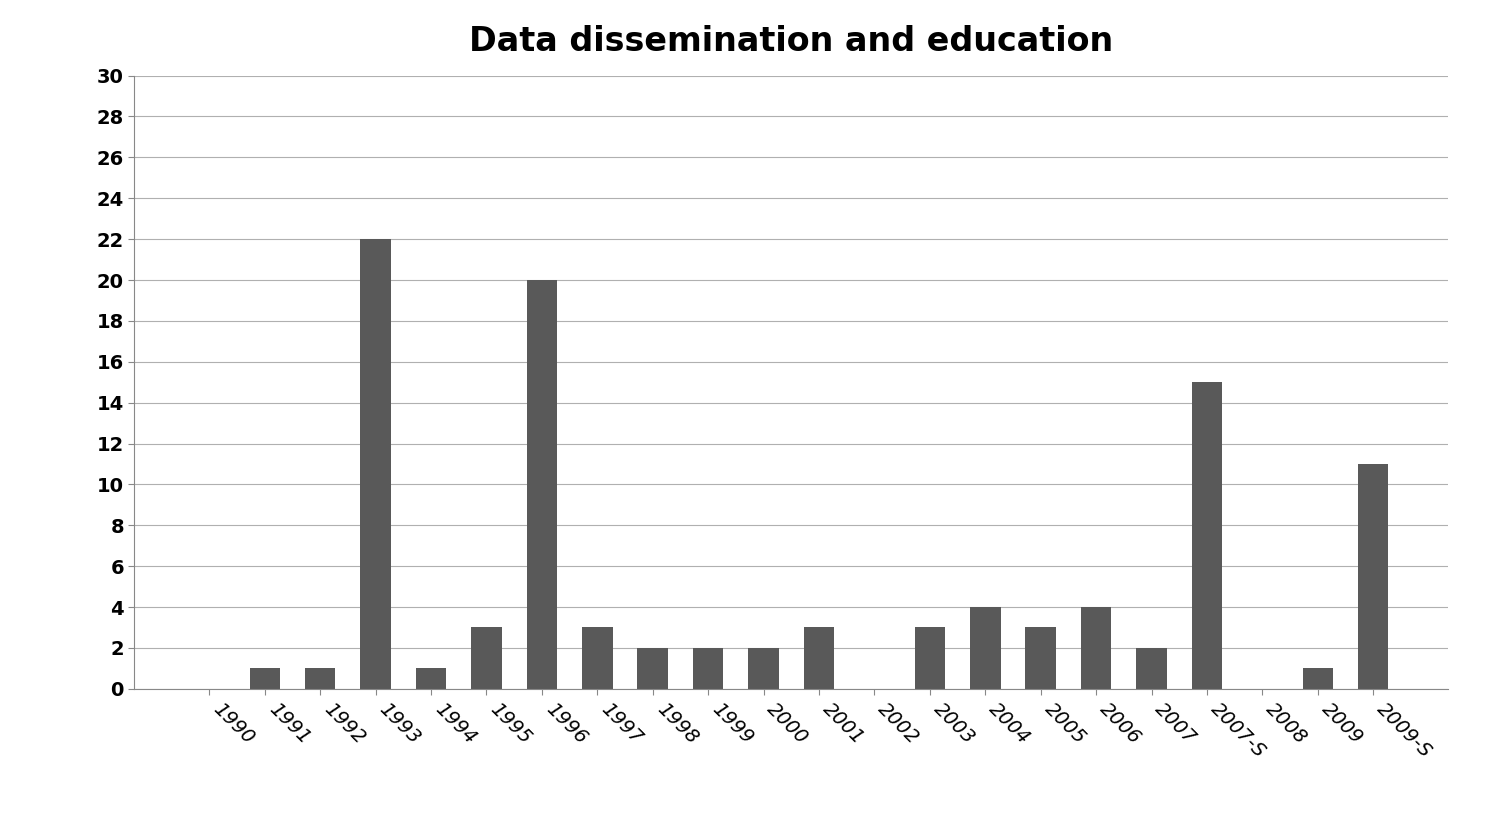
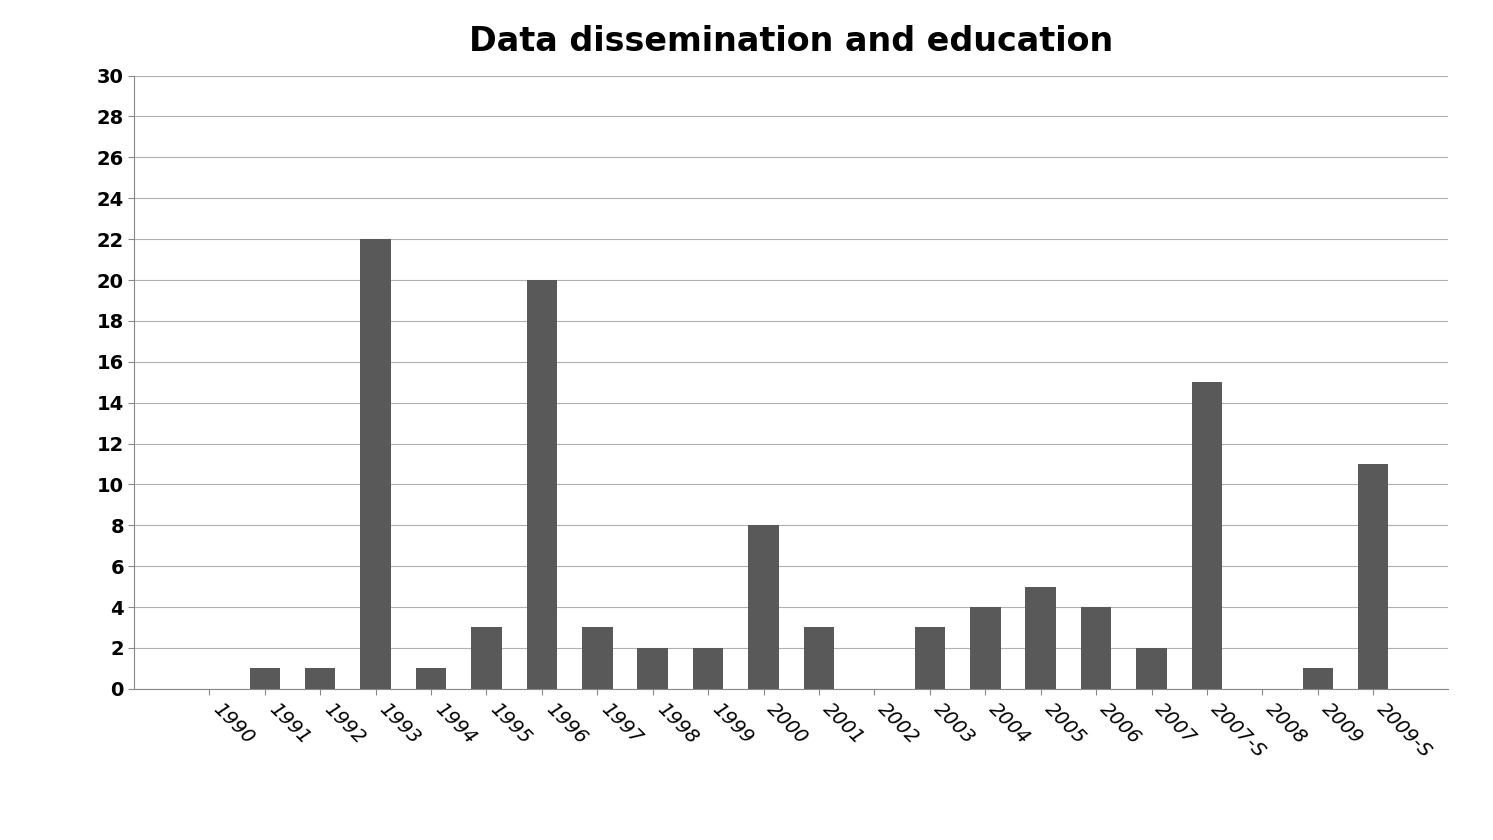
2000: 2 -> 8
2005: 3 -> 5
